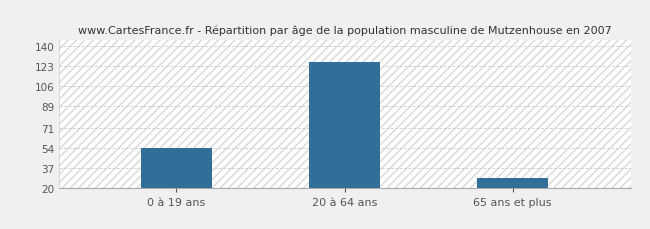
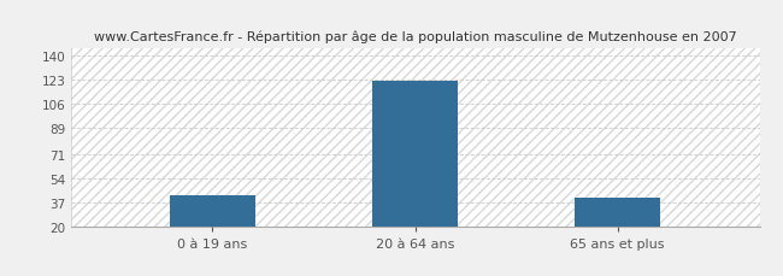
0 à 19 ans: 54 -> 42
20 à 64 ans: 127 -> 122
65 ans et plus: 28 -> 40
